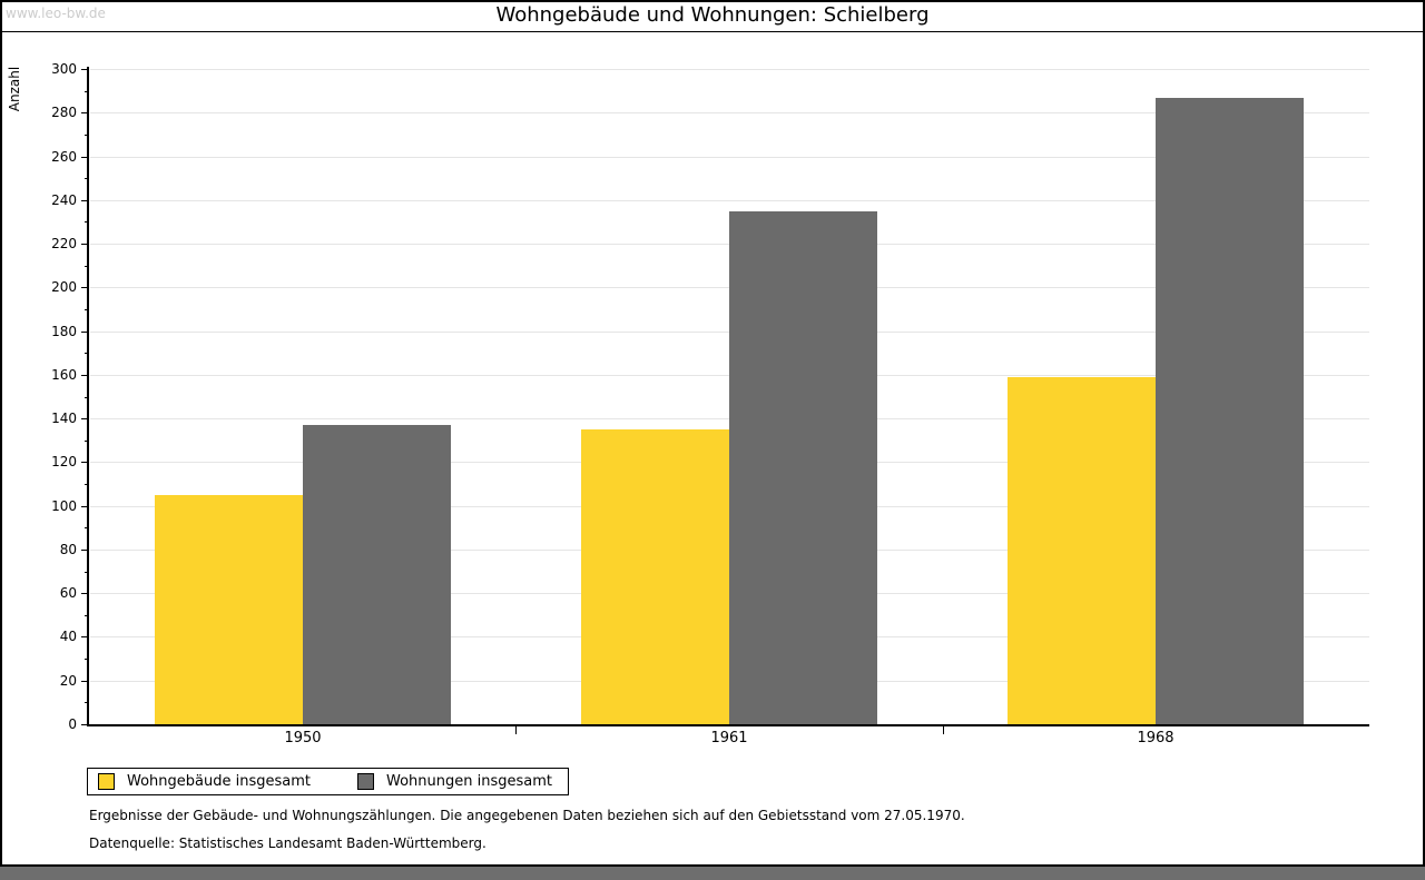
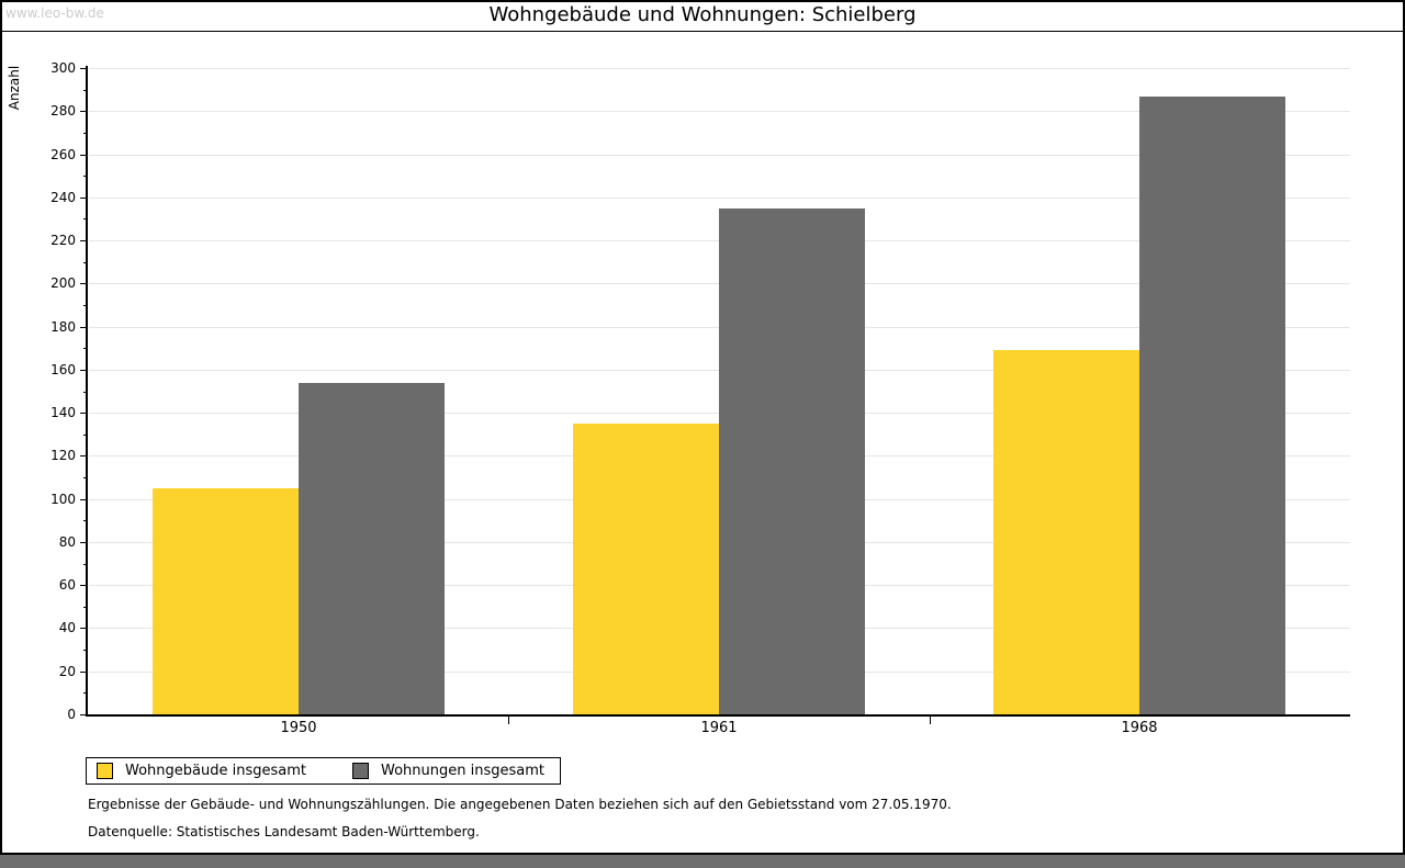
Wohnungen insgesamt/1950: 137 -> 154
Wohngebäude insgesamt/1968: 159 -> 169
